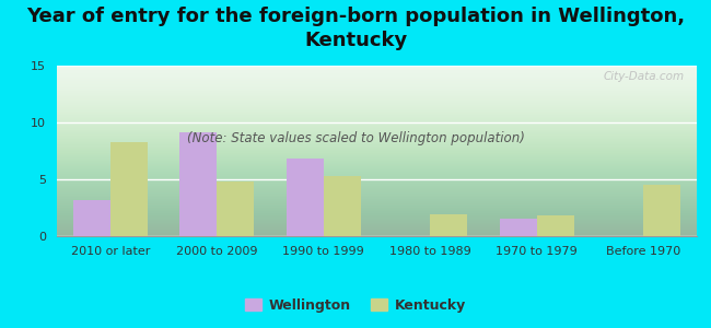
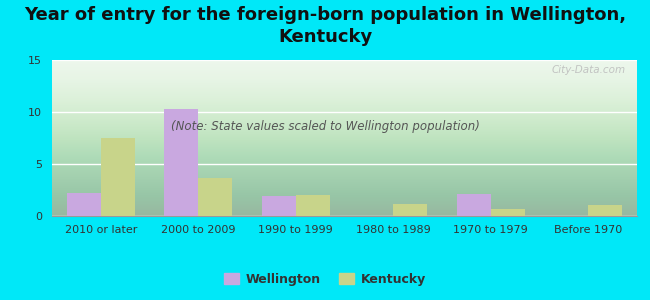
Wellington/2010 or later: 3.2 -> 2.2
Kentucky/2010 or later: 8.3 -> 7.5
Wellington/2000 to 2009: 9.1 -> 10.3
Kentucky/2000 to 2009: 4.8 -> 3.7
Wellington/1990 to 1999: 6.8 -> 1.9
Kentucky/1990 to 1999: 5.3 -> 2.0
Kentucky/1980 to 1989: 1.9 -> 1.2
Wellington/1970 to 1979: 1.5 -> 2.1
Kentucky/1970 to 1979: 1.8 -> 0.7
Kentucky/Before 1970: 4.5 -> 1.1
